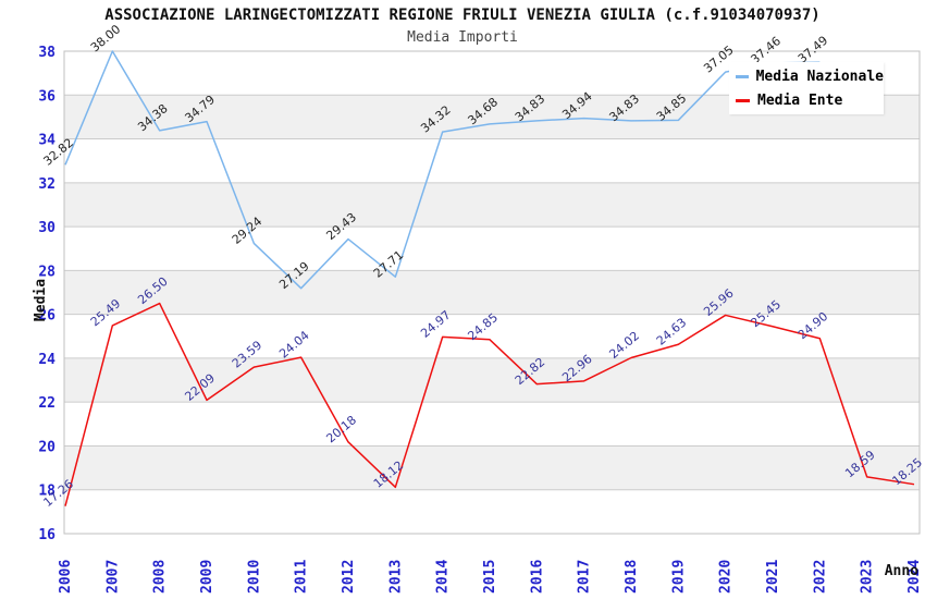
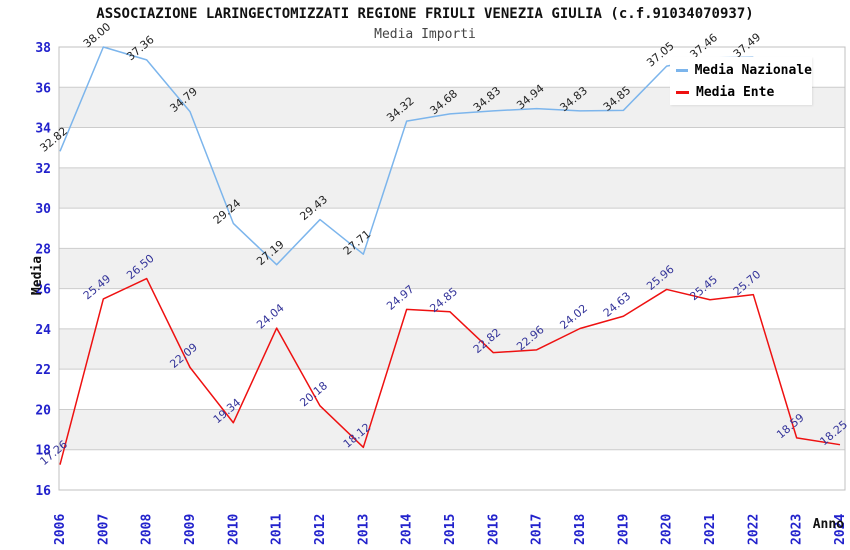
Media Nazionale/2008: 34.38 -> 37.36
Media Ente/2010: 23.59 -> 19.34
Media Ente/2022: 24.90 -> 25.70
